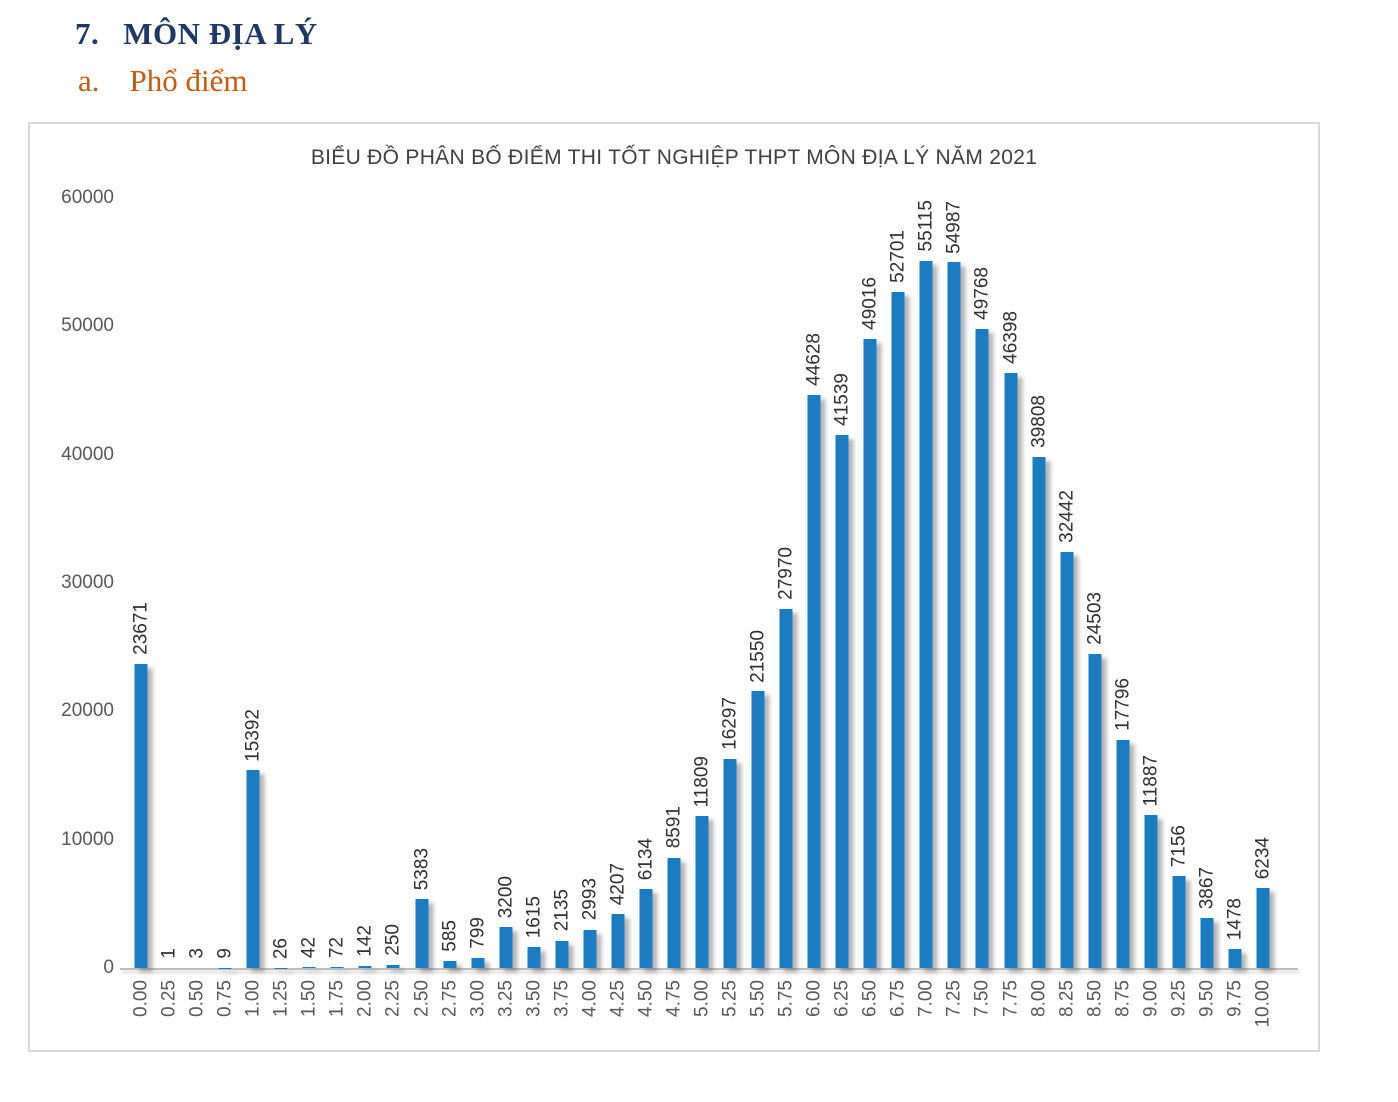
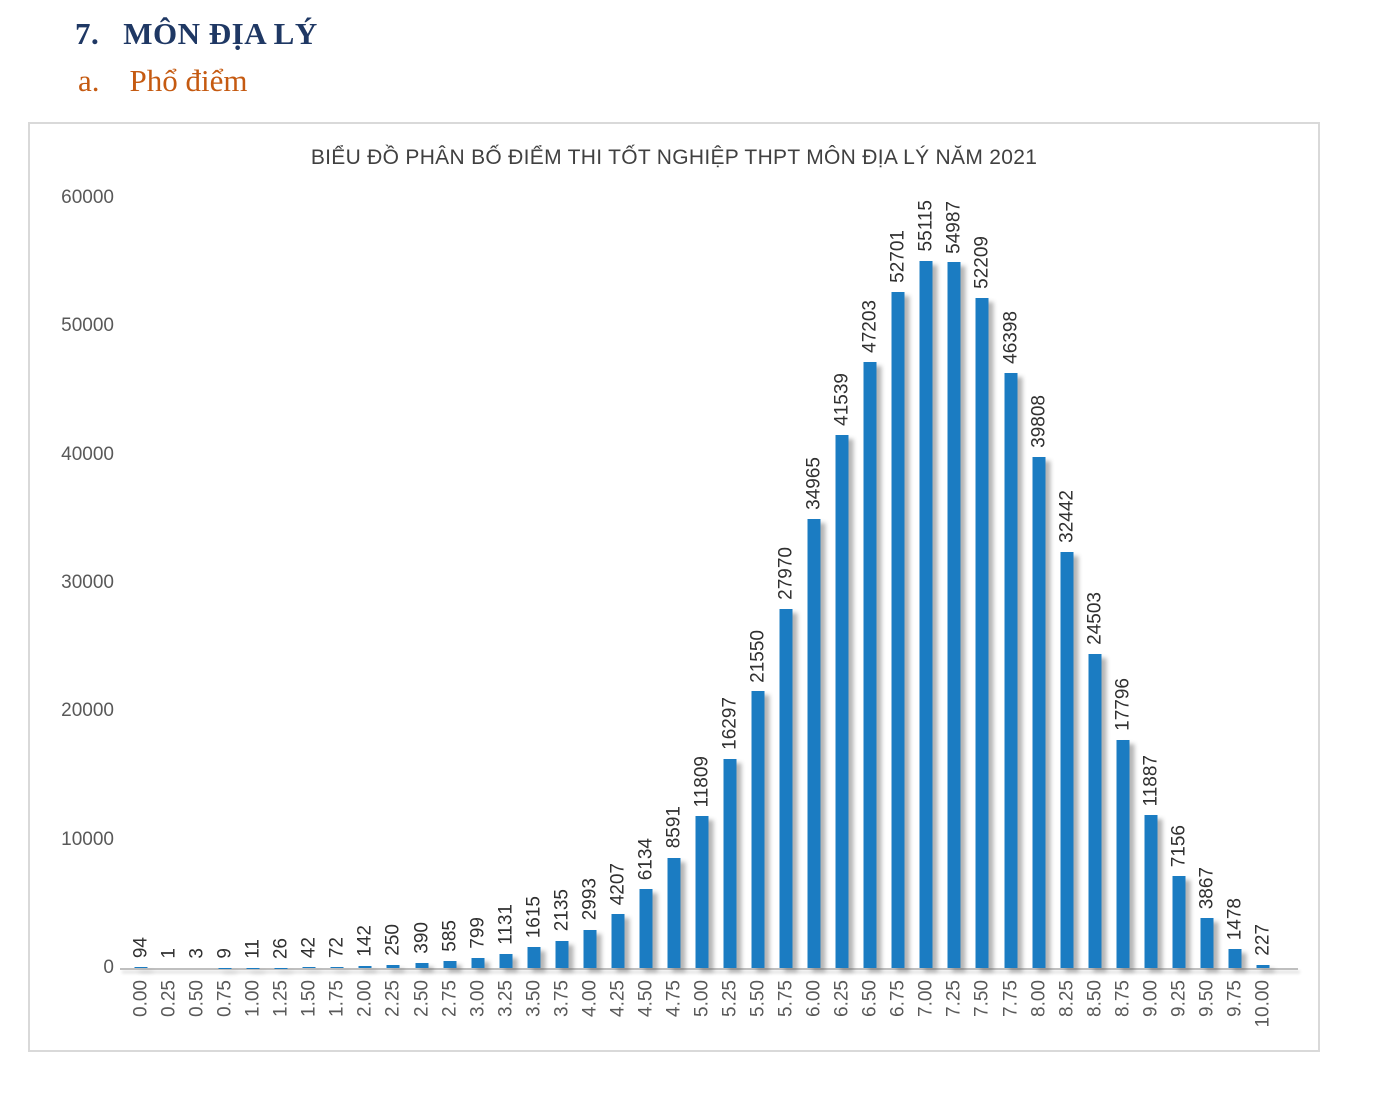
0.00: 23671 -> 94
1.00: 15392 -> 11
2.50: 5383 -> 390
3.25: 3200 -> 1131
6.00: 44628 -> 34965
6.50: 49016 -> 47203
7.50: 49768 -> 52209
10.00: 6234 -> 227
